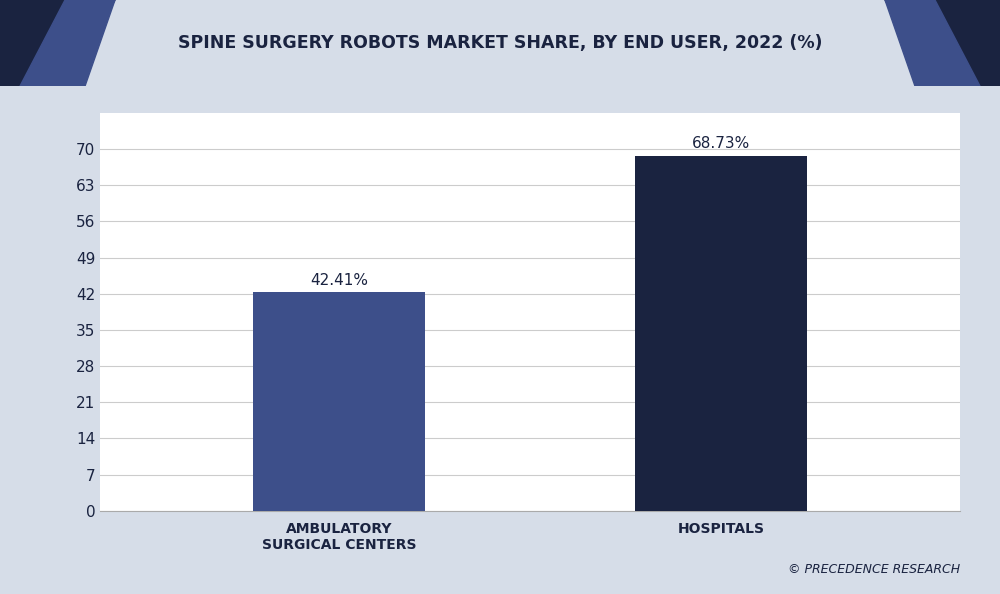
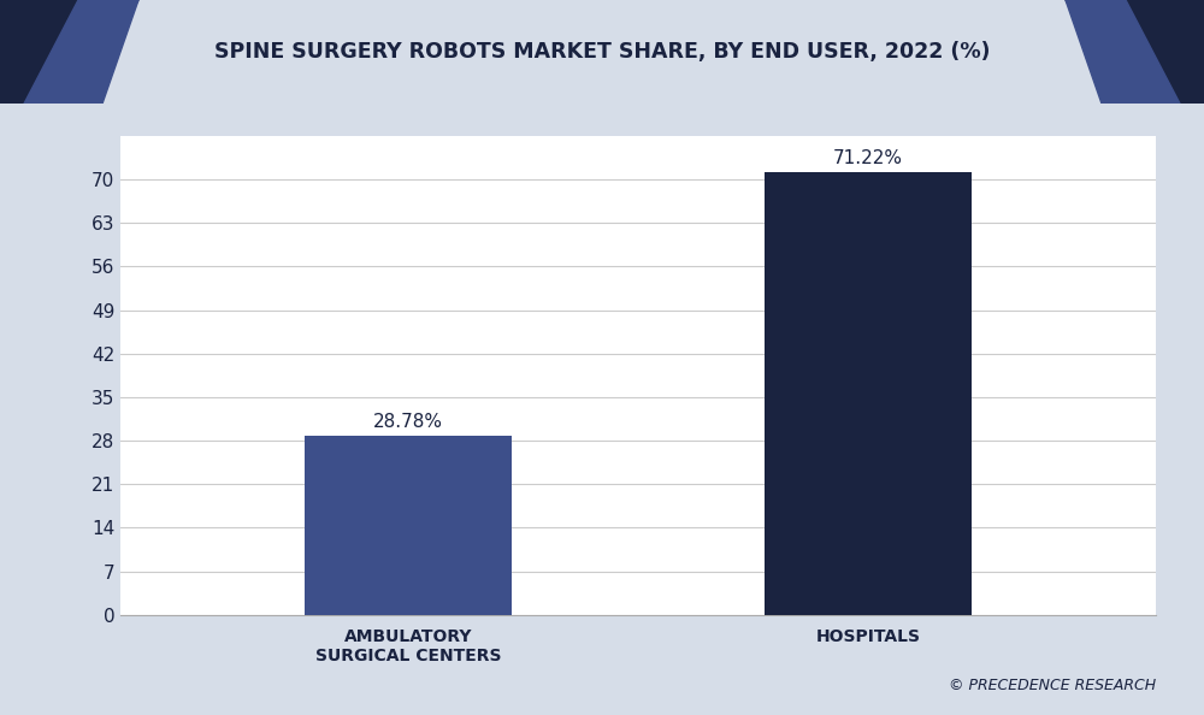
AMBULATORY SURGICAL CENTERS: 42.41% -> 28.78%
HOSPITALS: 68.73% -> 71.22%
